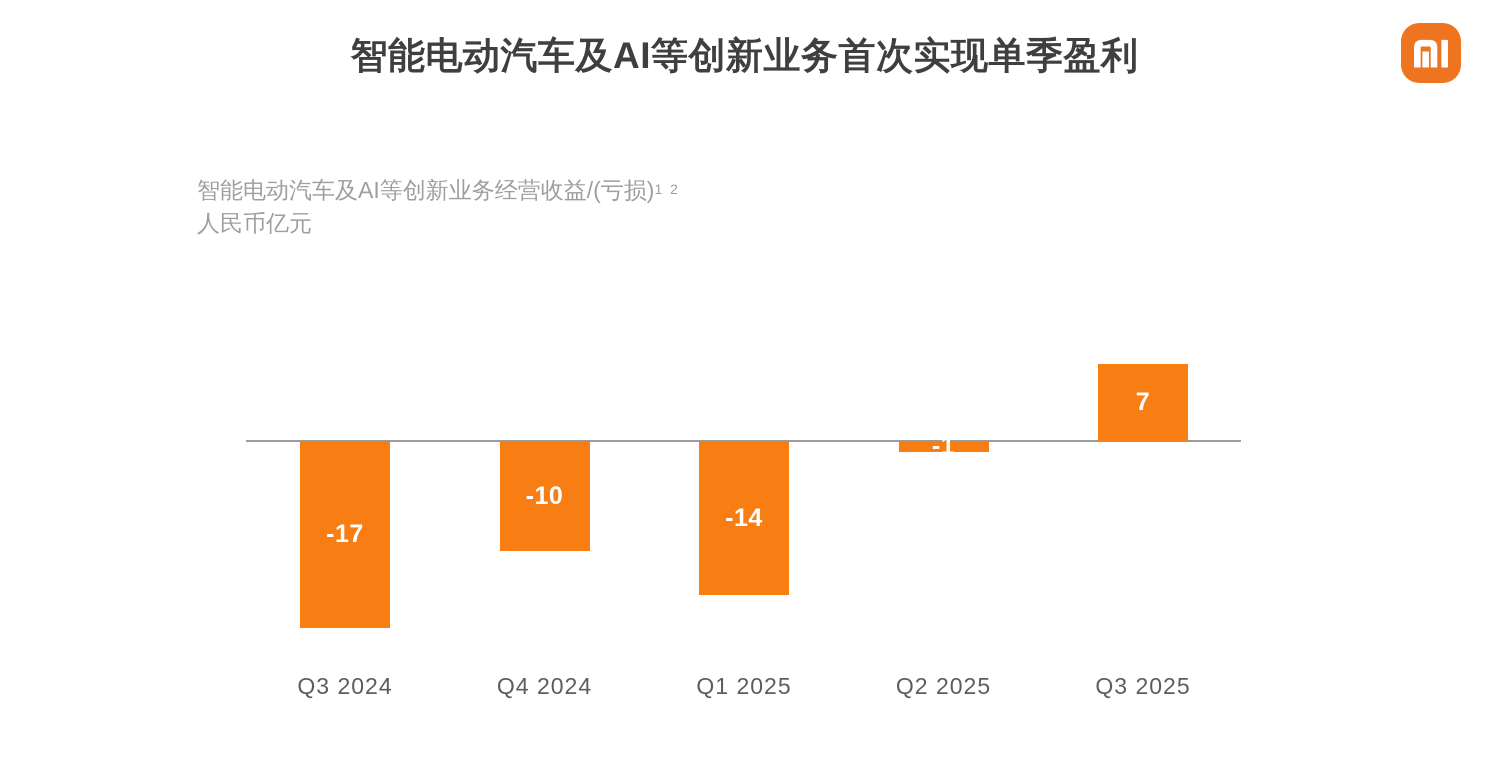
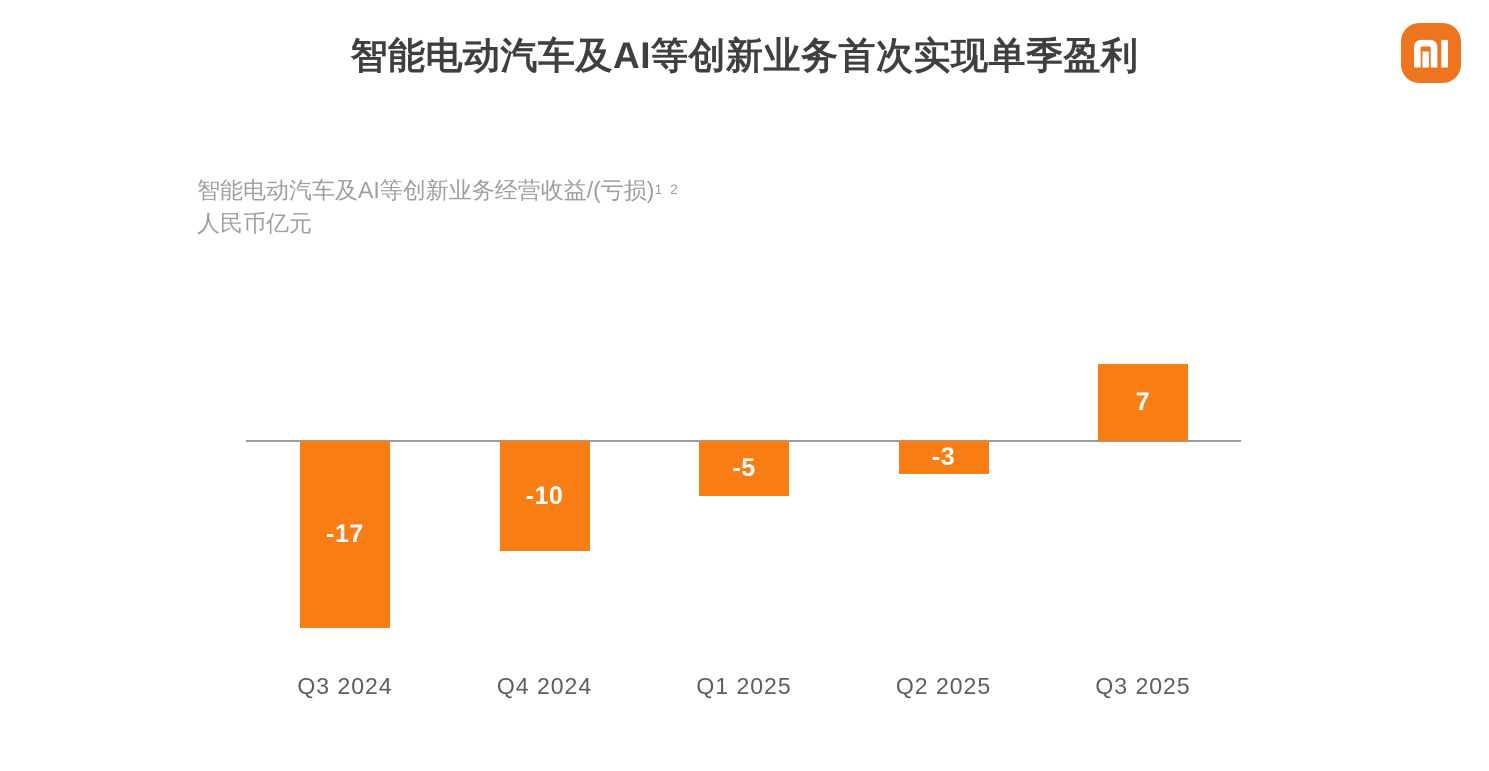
Q1 2025: -14 -> -5
Q2 2025: -1 -> -3
